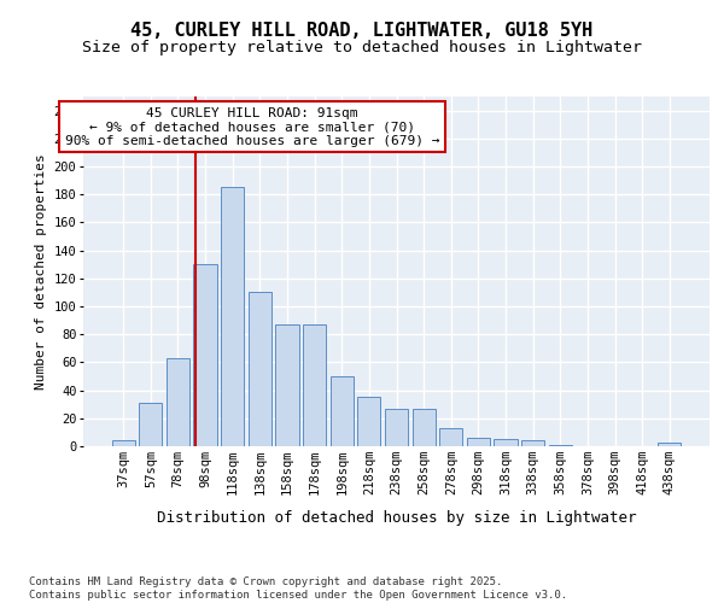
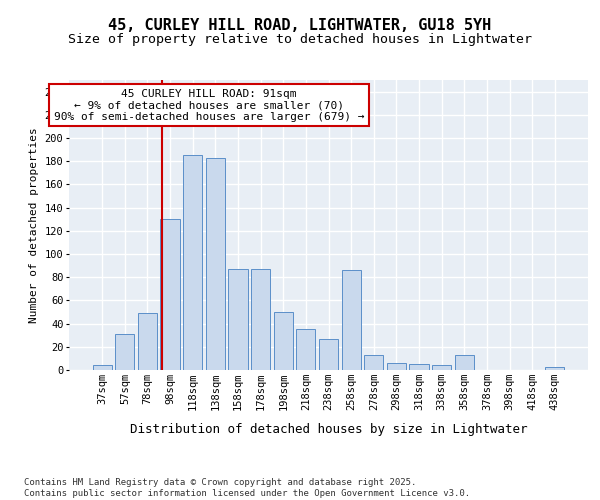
78sqm: 63 -> 49
138sqm: 110 -> 183
258sqm: 27 -> 86
358sqm: 1 -> 13
